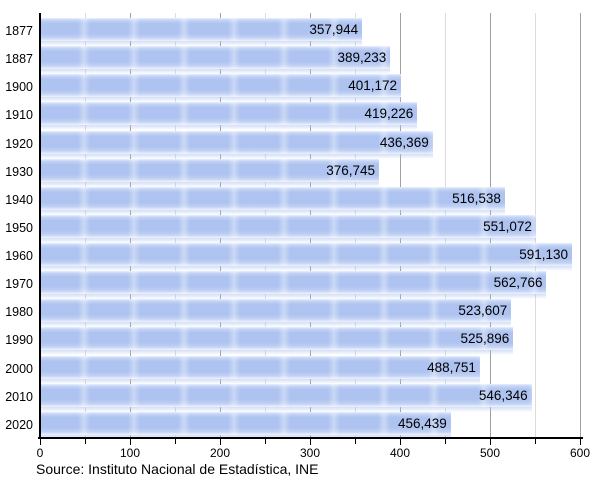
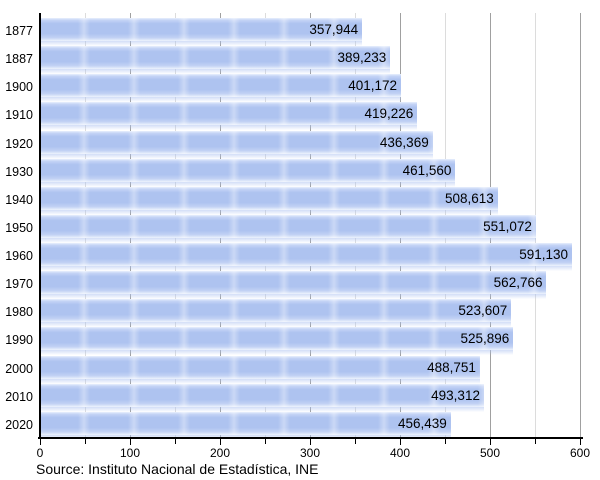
1930: 376,745 -> 461,560
1940: 516,538 -> 508,613
2010: 546,346 -> 493,312
